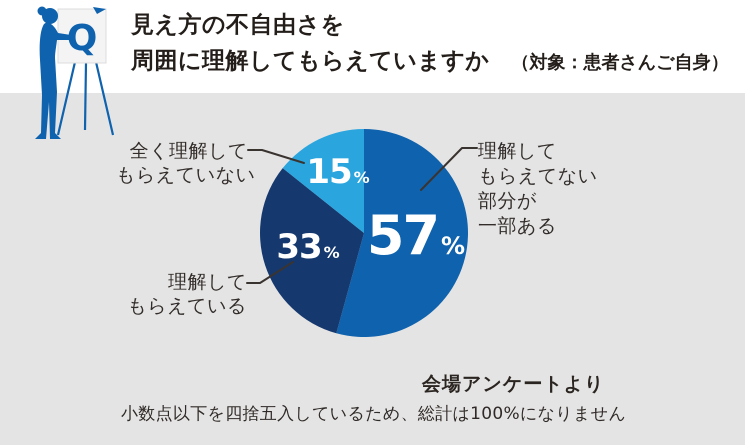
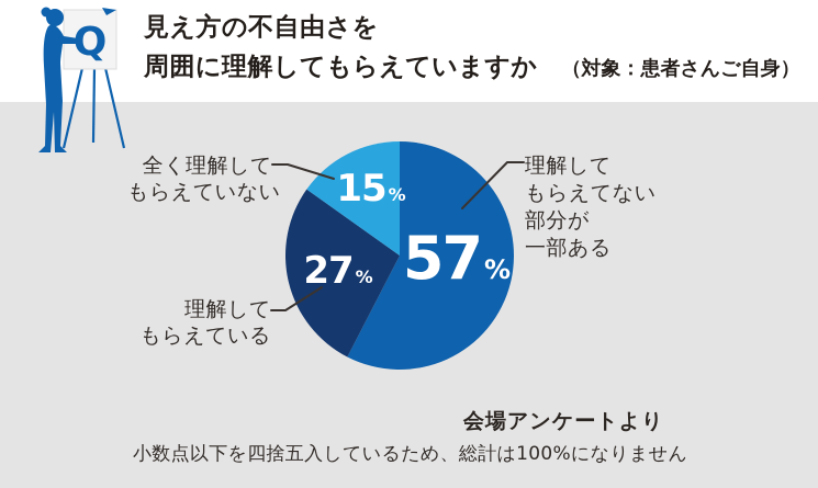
理解してもらえている: 33 -> 27
